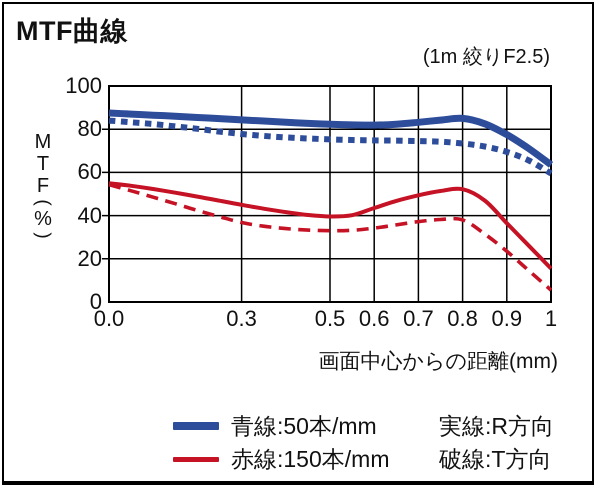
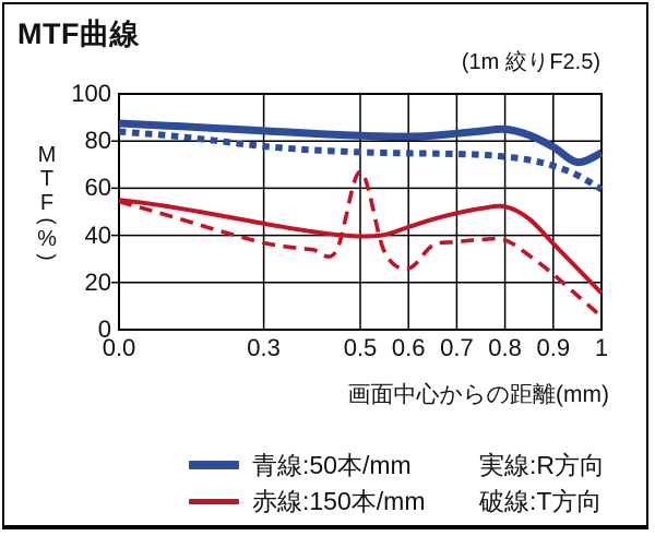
赤線:150本/mm 破線:T方向/0.5: 33 -> 67
赤線:150本/mm 破線:T方向/0.6: 34 -> 26
青線:50本/mm 実線:R方向/1: 64 -> 75
